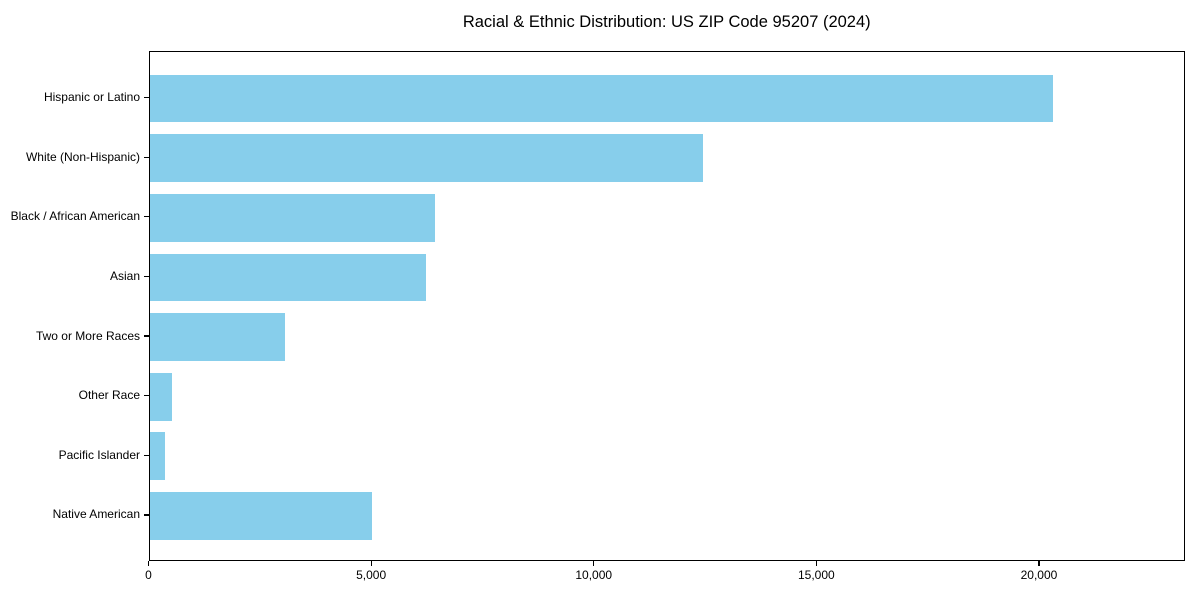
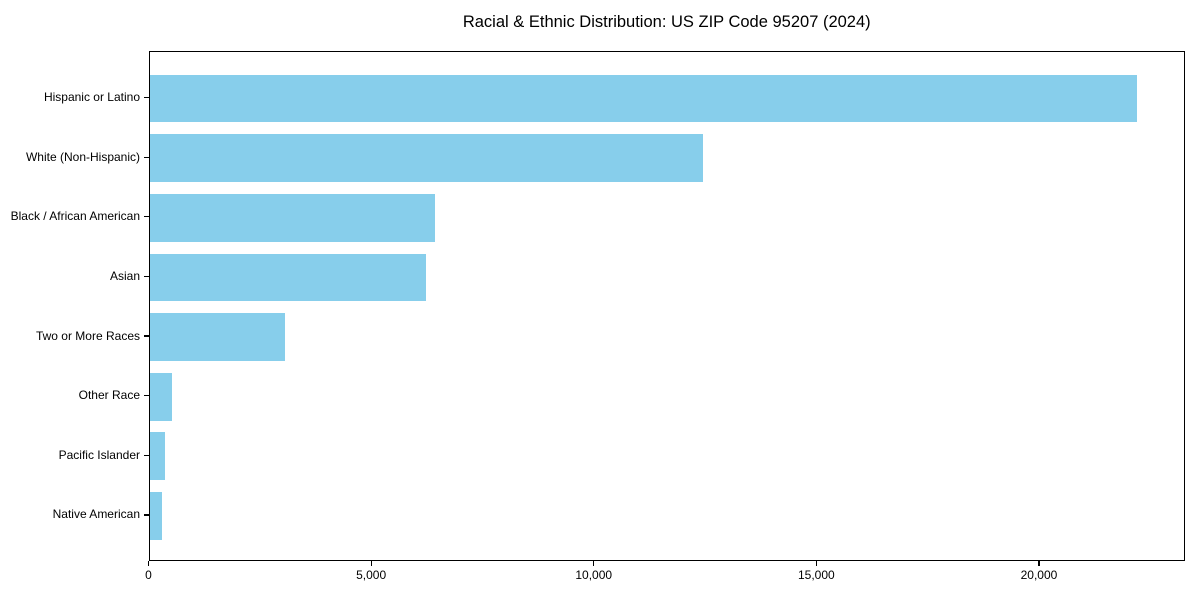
Hispanic or Latino: 20300 -> 22200
Native American: 5000 -> 300
